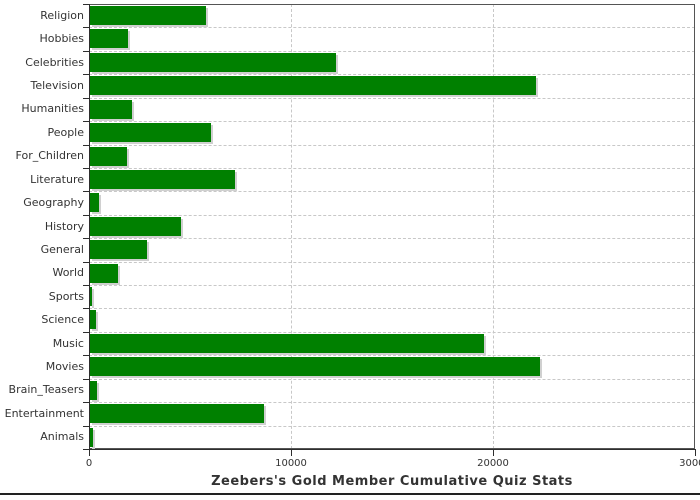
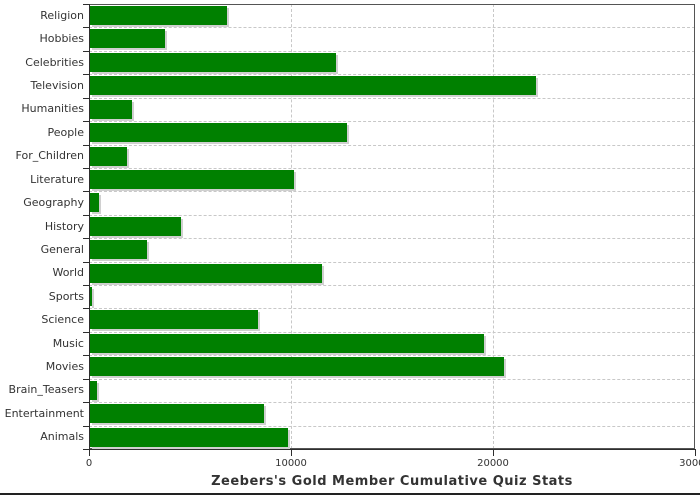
Religion: 5800 -> 6800
Hobbies: 1900 -> 3700
People: 6000 -> 12700
Literature: 7200 -> 10100
World: 1400 -> 11500
Science: 300 -> 8300
Movies: 22300 -> 20500
Animals: 200 -> 9800
